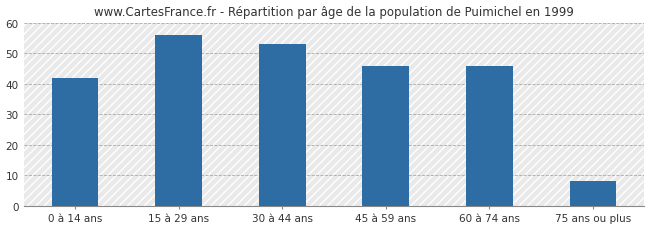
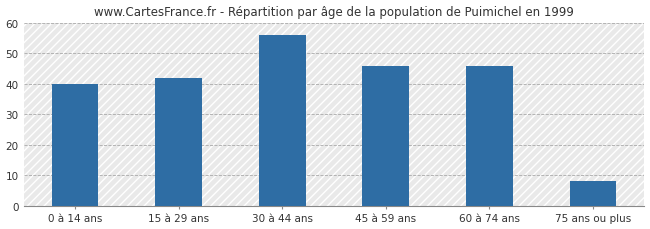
0 à 14 ans: 42 -> 40
15 à 29 ans: 56 -> 42
30 à 44 ans: 53 -> 56
